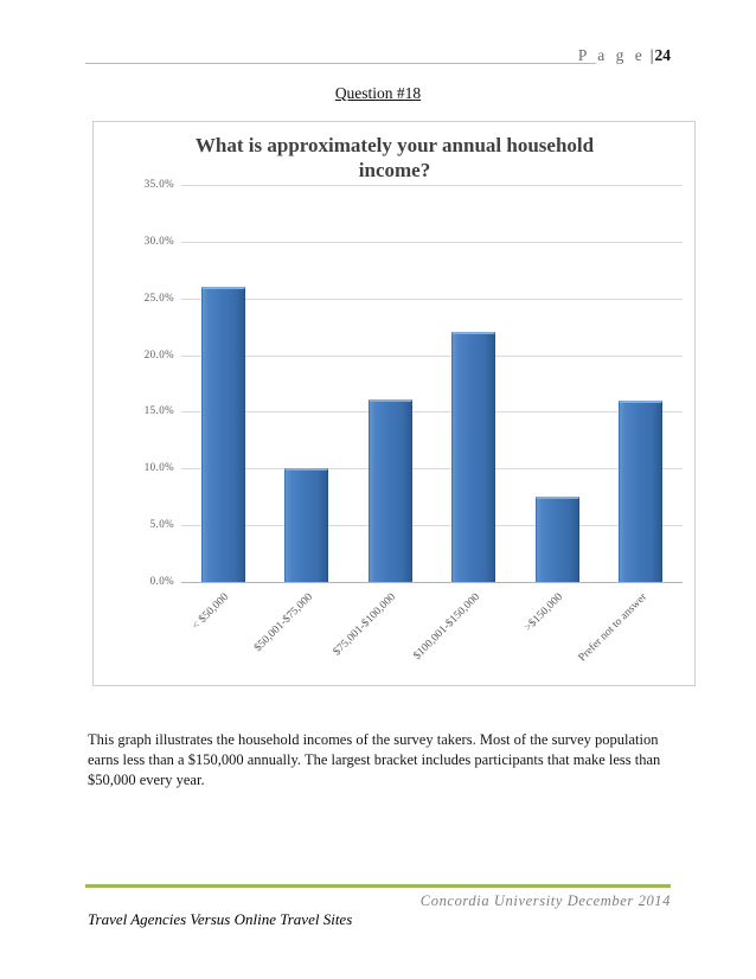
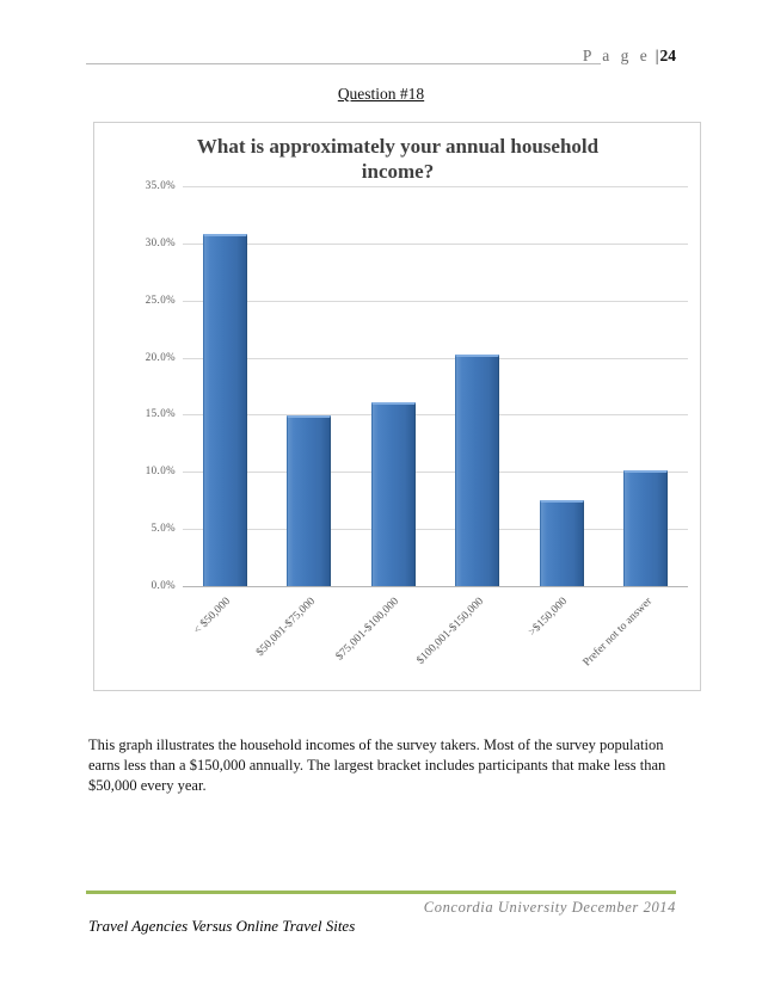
< $50,000: 26% -> 31%
$50,001-$75,000: 10% -> 15%
$100,001-$150,000: 22% -> 20%
Prefer not to answer: 16% -> 10%
